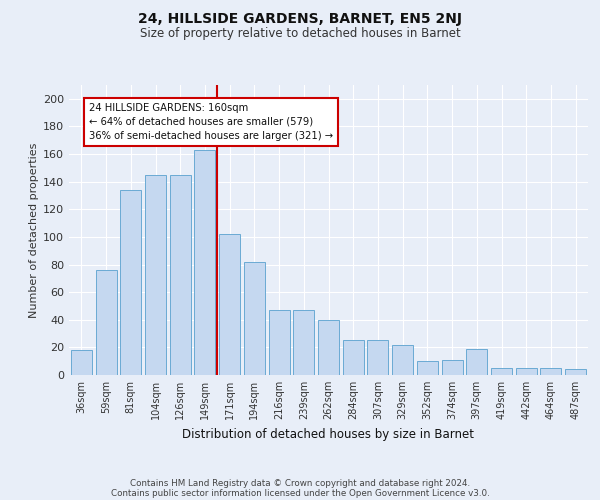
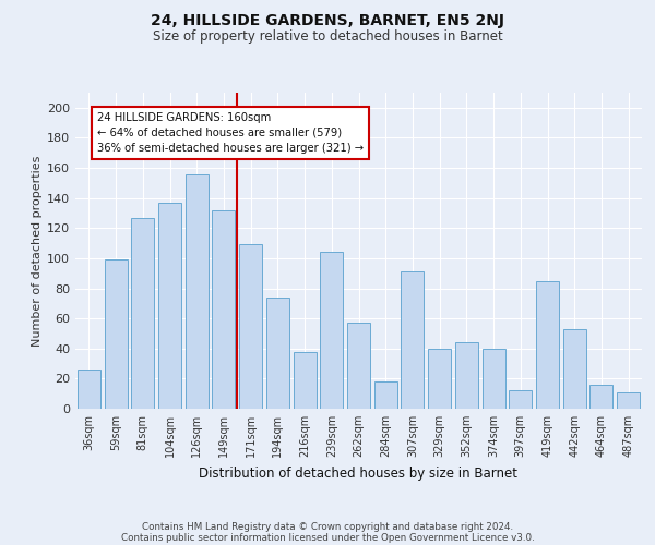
36sqm: 18 -> 26
59sqm: 76 -> 99
81sqm: 134 -> 127
104sqm: 145 -> 137
126sqm: 145 -> 156
149sqm: 163 -> 132
171sqm: 102 -> 109
194sqm: 82 -> 74
216sqm: 47 -> 38
239sqm: 47 -> 104
262sqm: 40 -> 57
284sqm: 25 -> 18
307sqm: 25 -> 91
329sqm: 22 -> 40
352sqm: 10 -> 44
374sqm: 11 -> 40
397sqm: 19 -> 12
419sqm: 5 -> 85
442sqm: 5 -> 53
464sqm: 5 -> 16
487sqm: 4 -> 11
